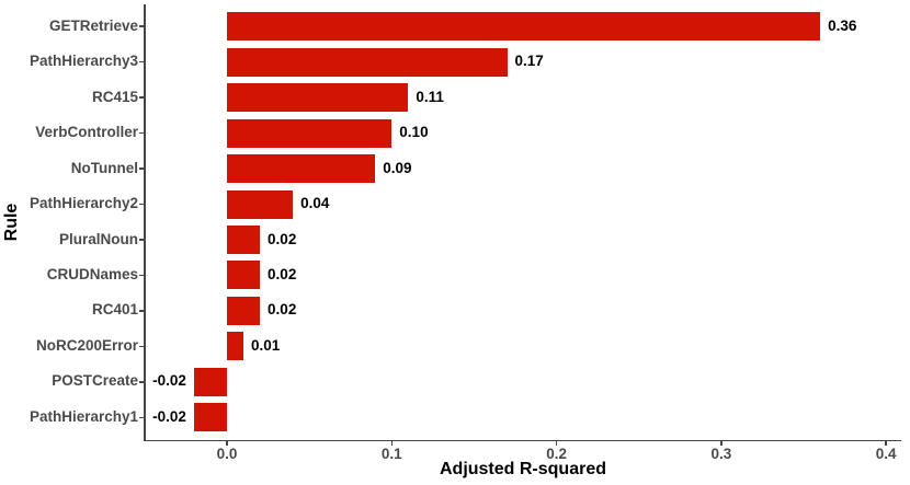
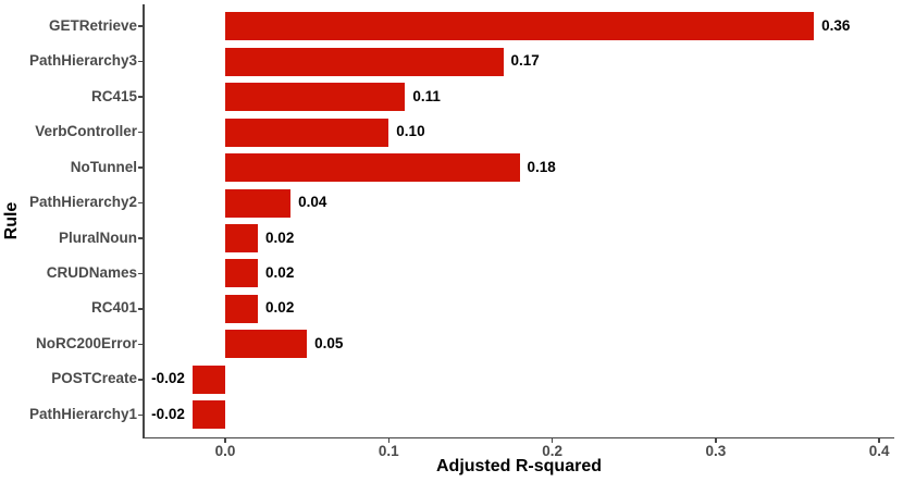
NoTunnel: 0.09 -> 0.18
NoRC200Error: 0.01 -> 0.05
